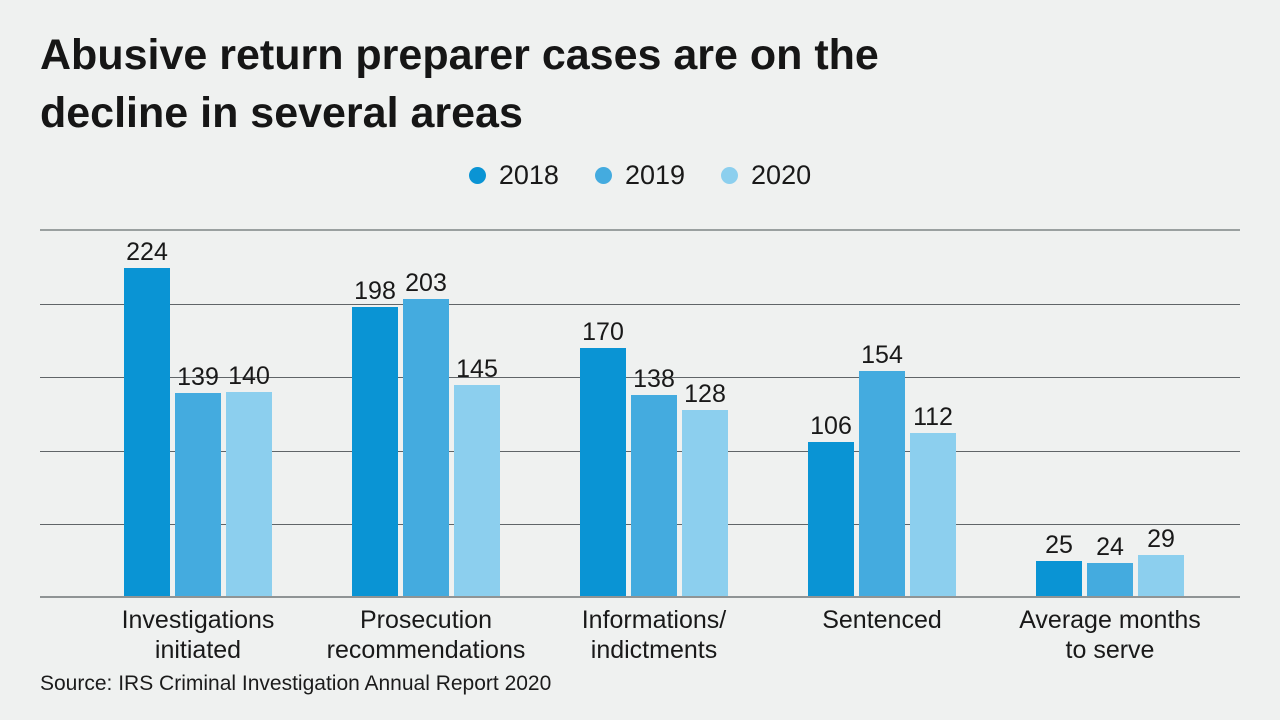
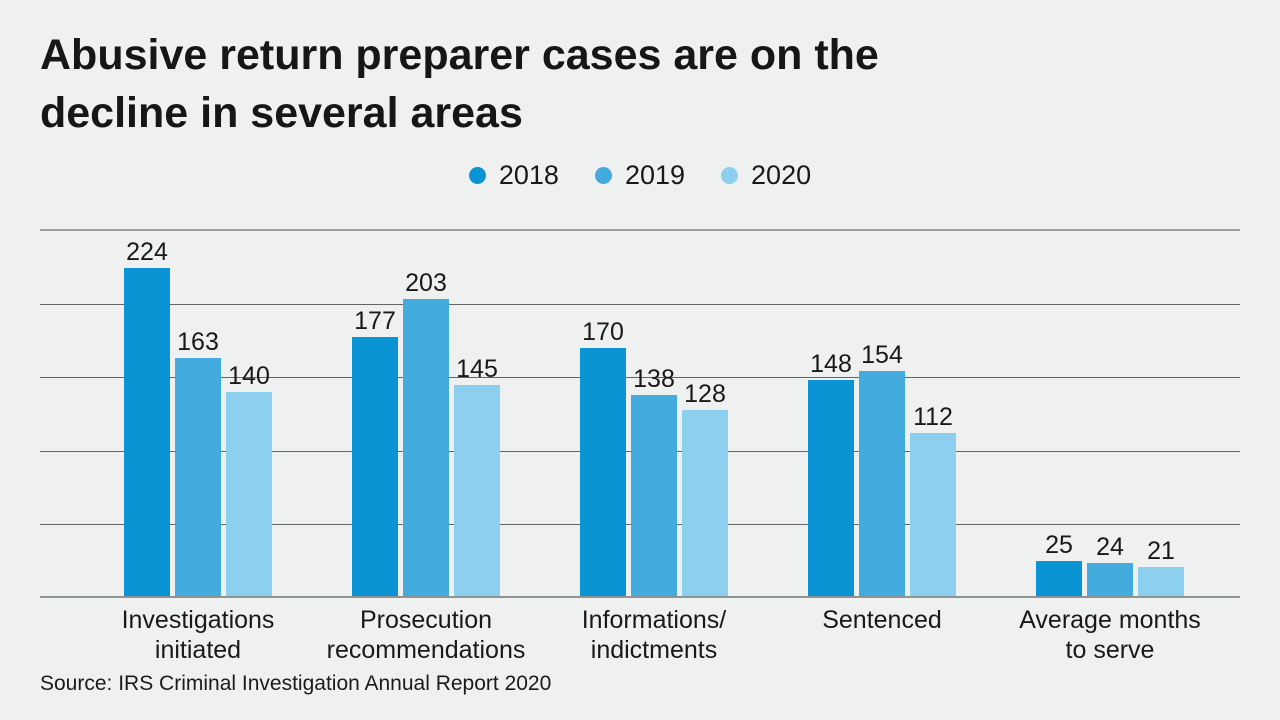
2019/Investigations initiated: 139 -> 163
2018/Prosecution recommendations: 198 -> 177
2018/Sentenced: 106 -> 148
2020/Average months to serve: 29 -> 21
